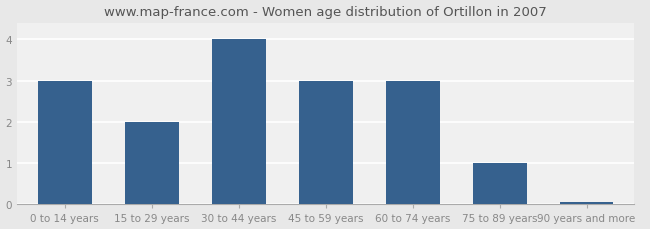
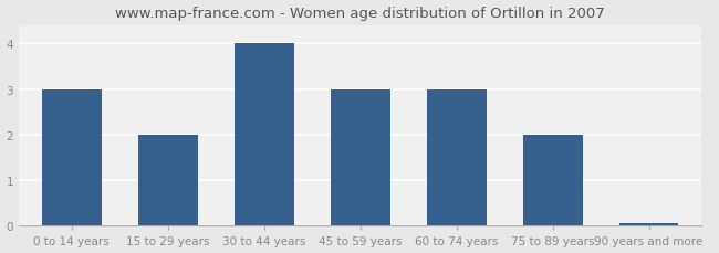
75 to 89 years: 1.00 -> 2.00
